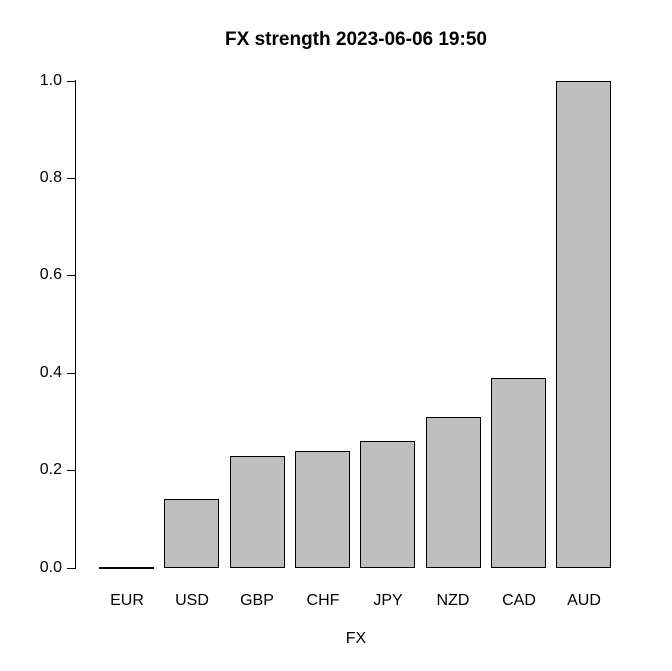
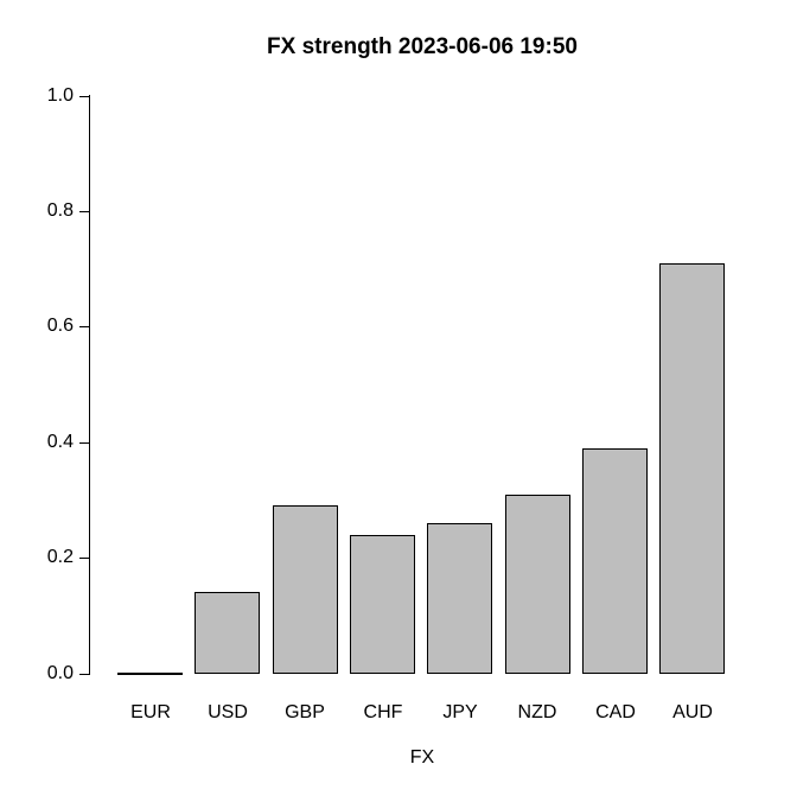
GBP: 0.23 -> 0.29
AUD: 1.00 -> 0.71
